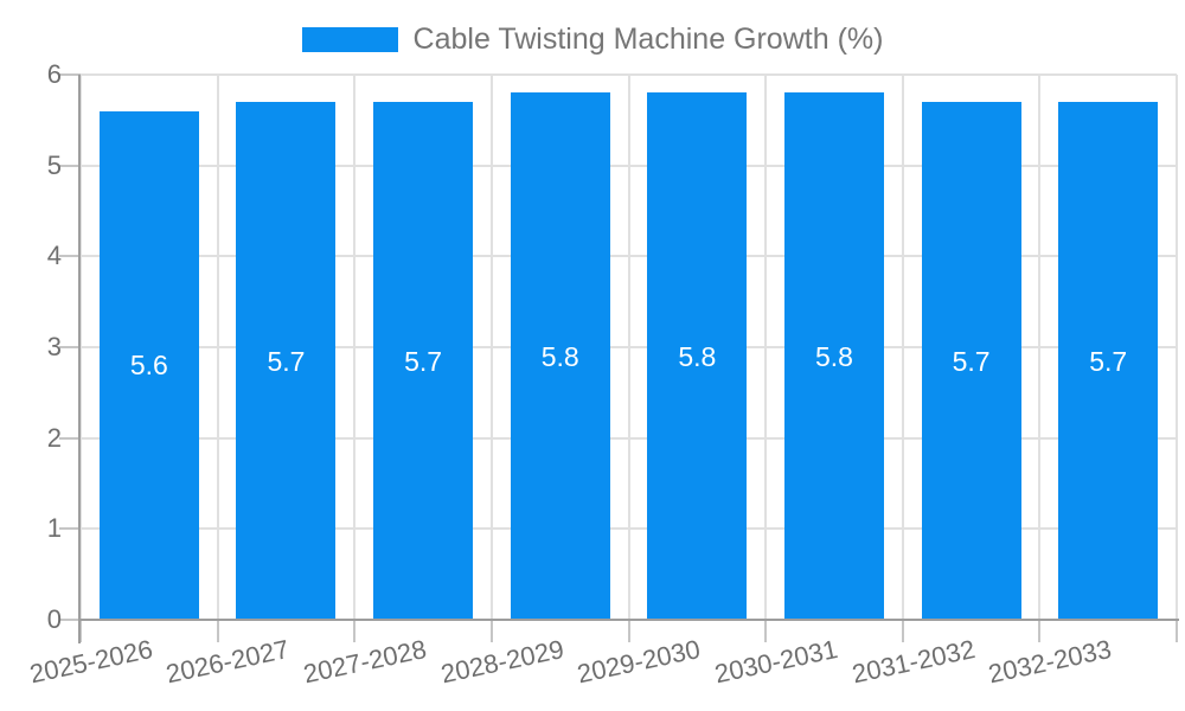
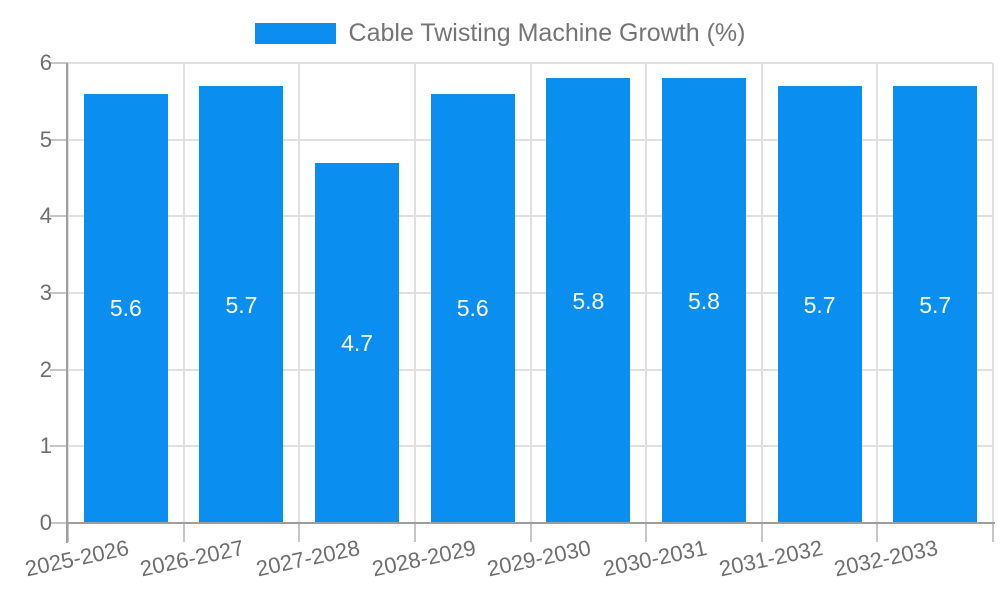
2027-2028: 5.7 -> 4.7
2028-2029: 5.8 -> 5.6
